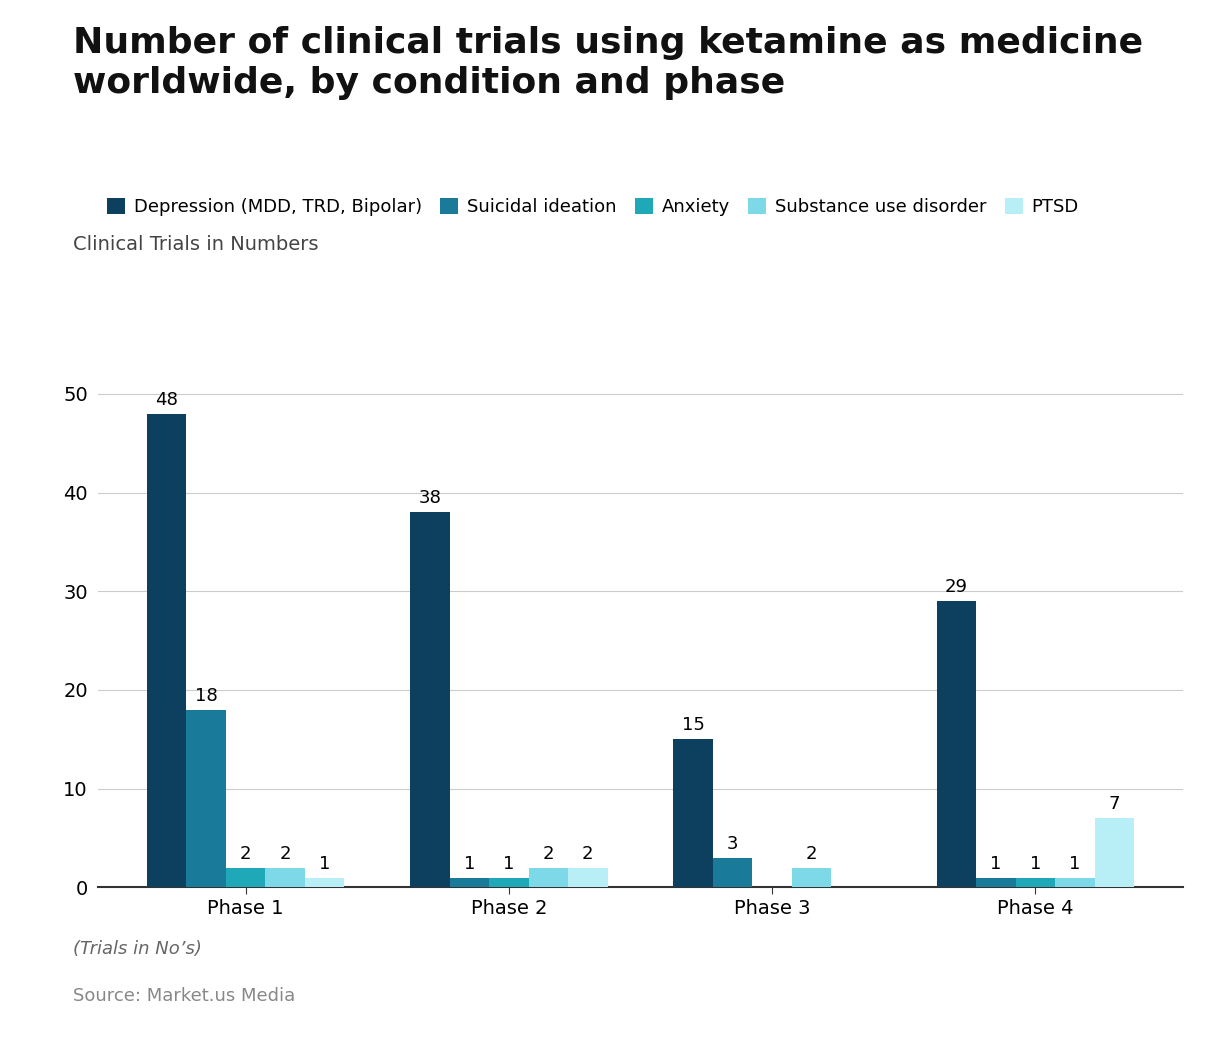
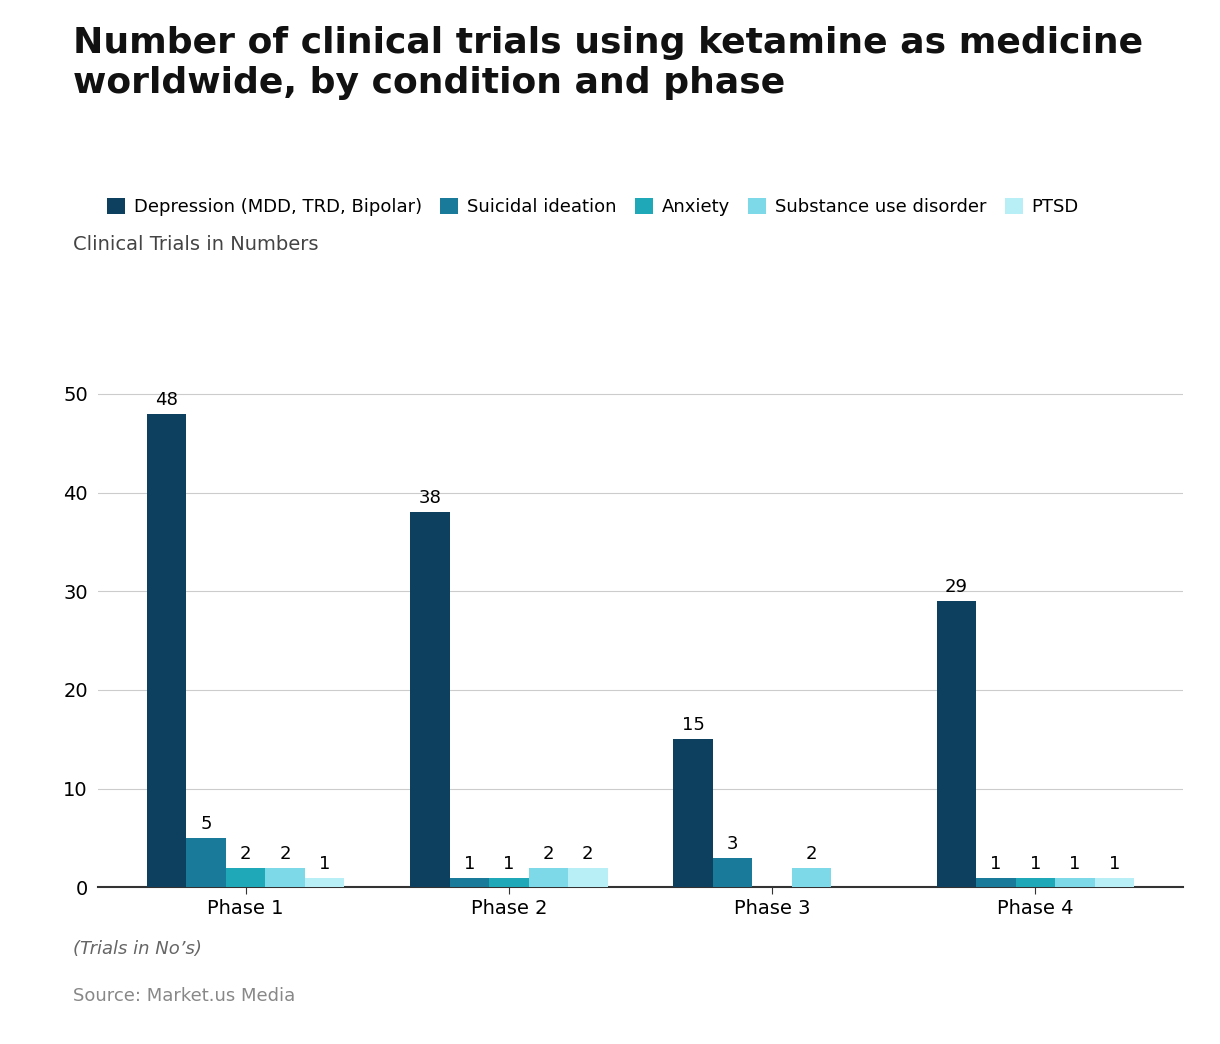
Suicidal ideation/Phase 1: 18 -> 5
PTSD/Phase 4: 7 -> 1
